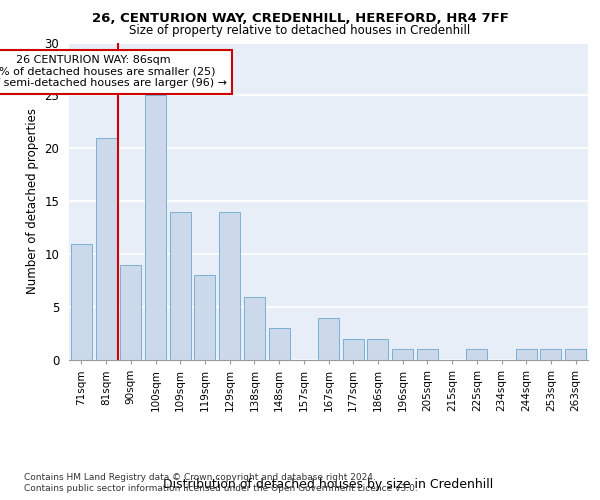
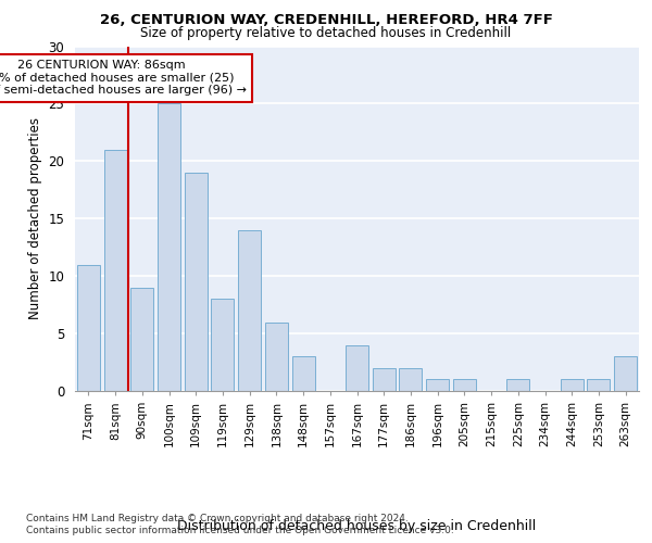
109sqm: 14 -> 19
263sqm: 1 -> 3
